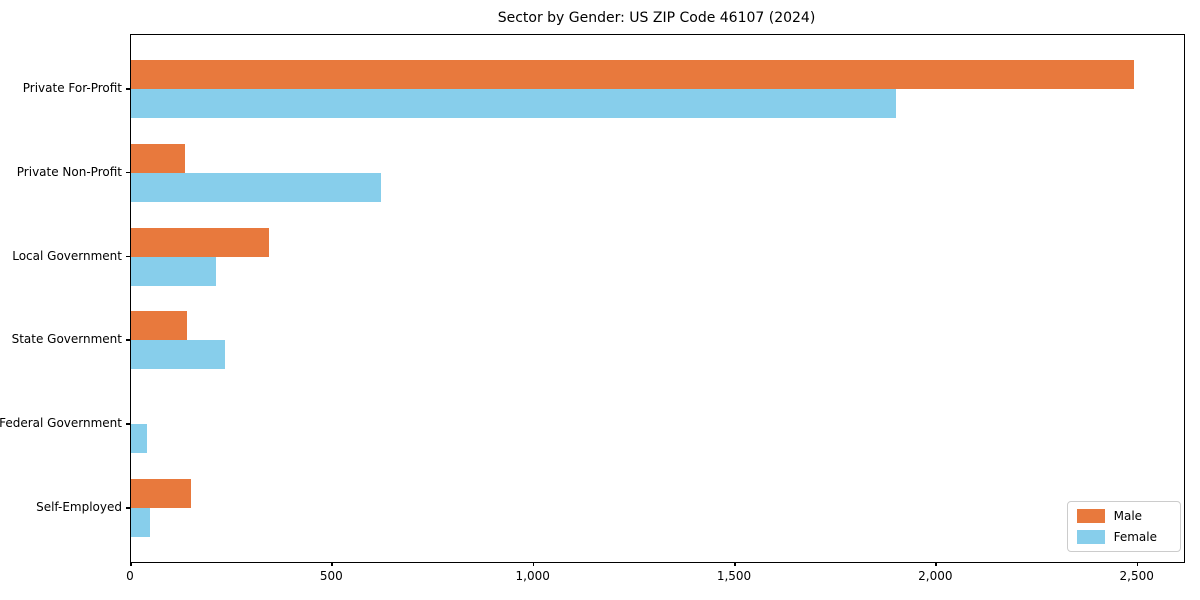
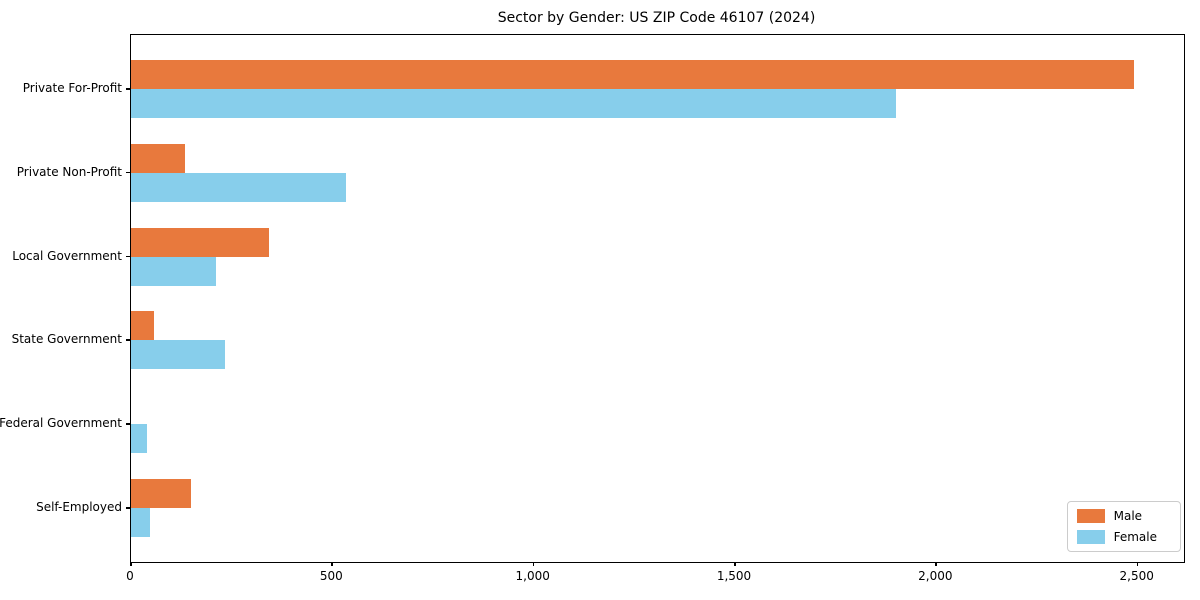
Female/Private Non-Profit: 620 -> 530
Male/State Government: 140 -> 60
